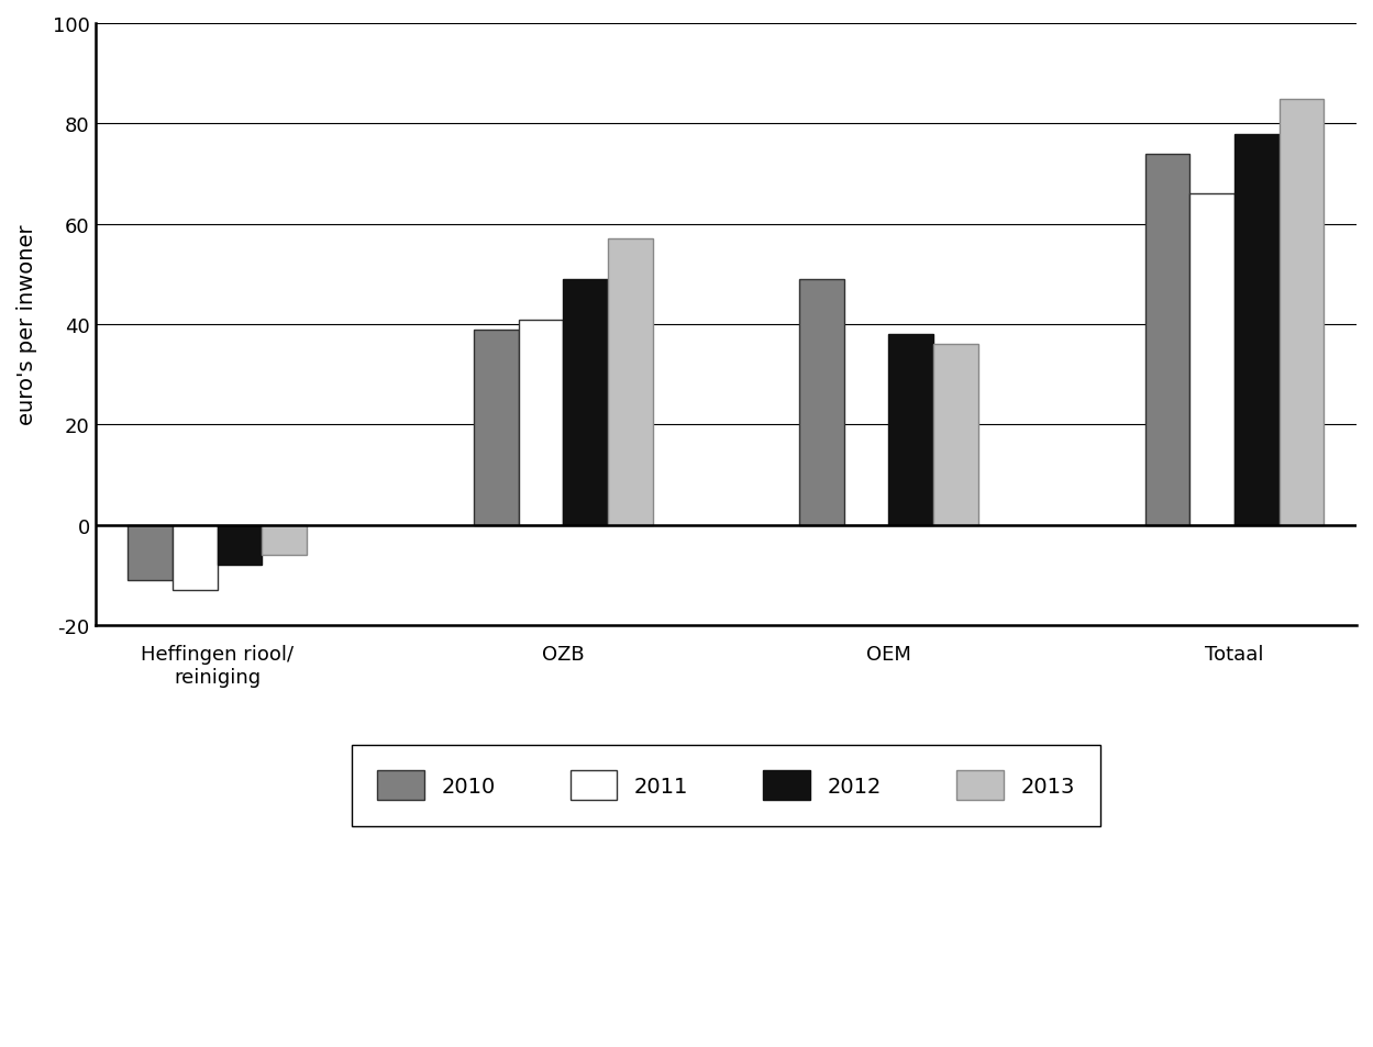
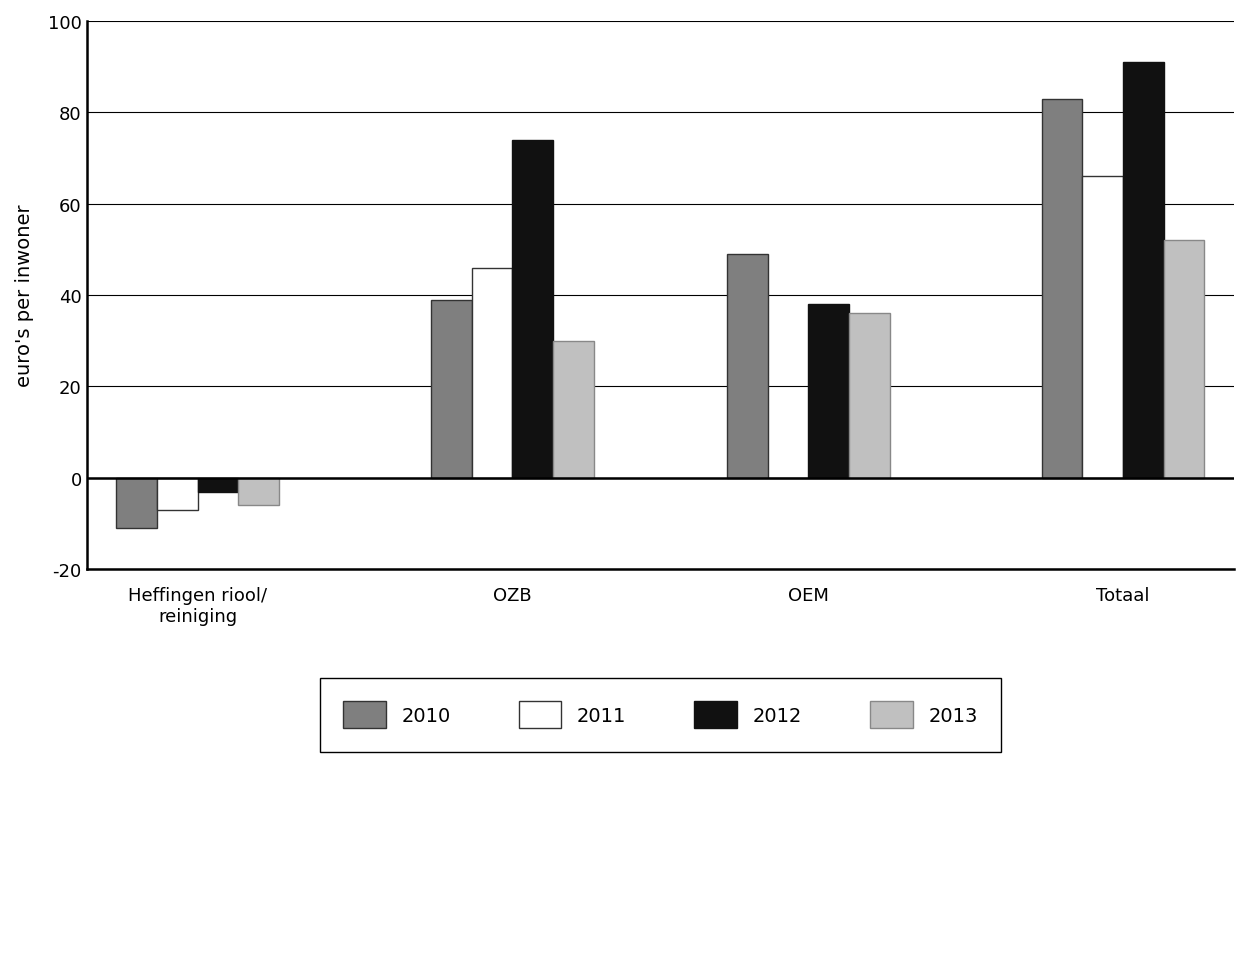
2011/Heffingen riool/ reiniging: -13 -> -7
2012/Heffingen riool/ reiniging: -8 -> -3
2011/OZB: 41 -> 46
2012/OZB: 49 -> 74
2013/OZB: 57 -> 30
2010/Totaal: 74 -> 83
2012/Totaal: 78 -> 91
2013/Totaal: 85 -> 52
